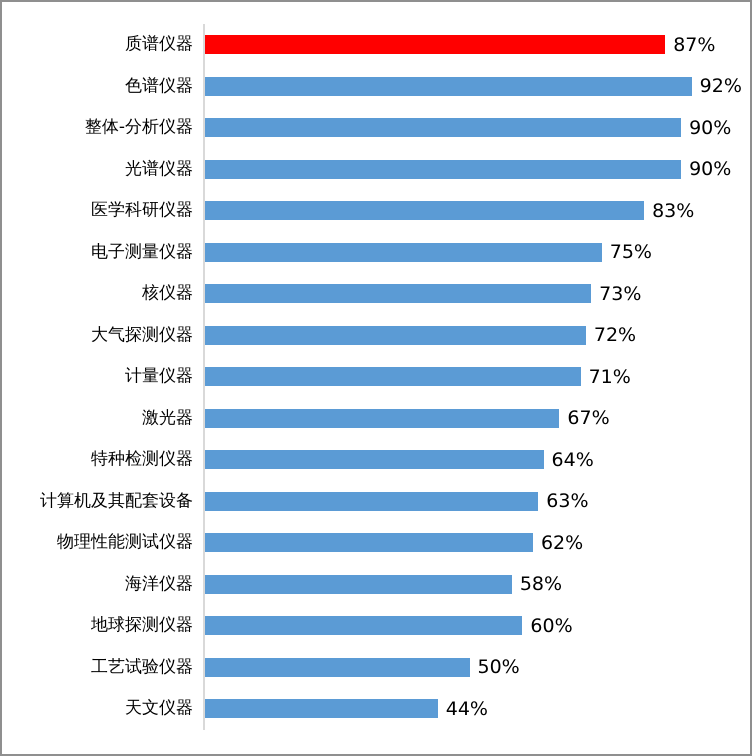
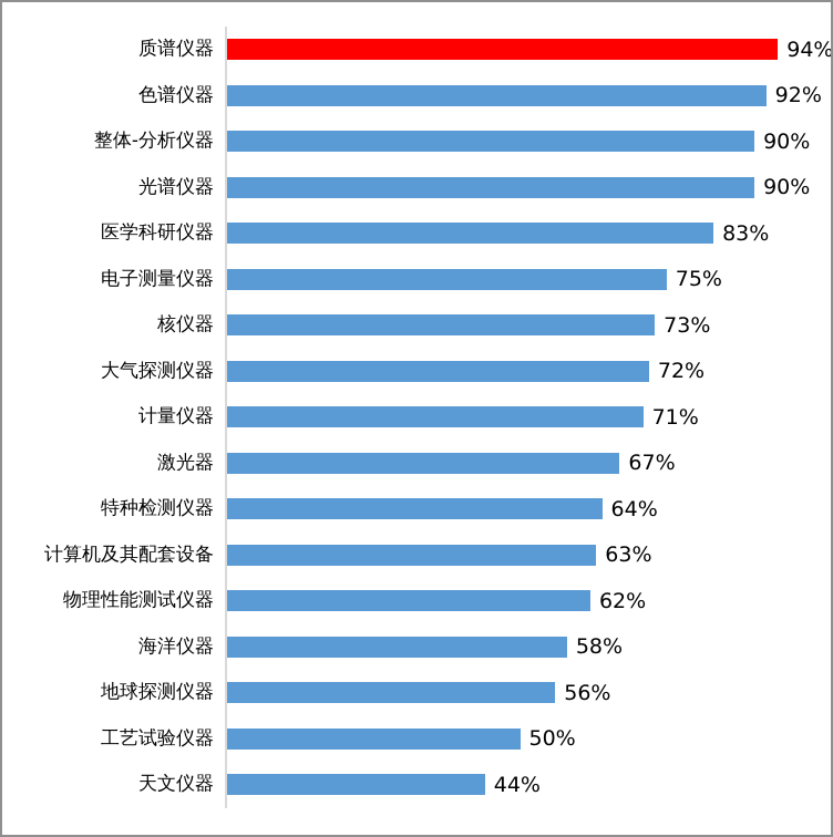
质谱仪器: 87% -> 94%
地球探测仪器: 60% -> 56%
